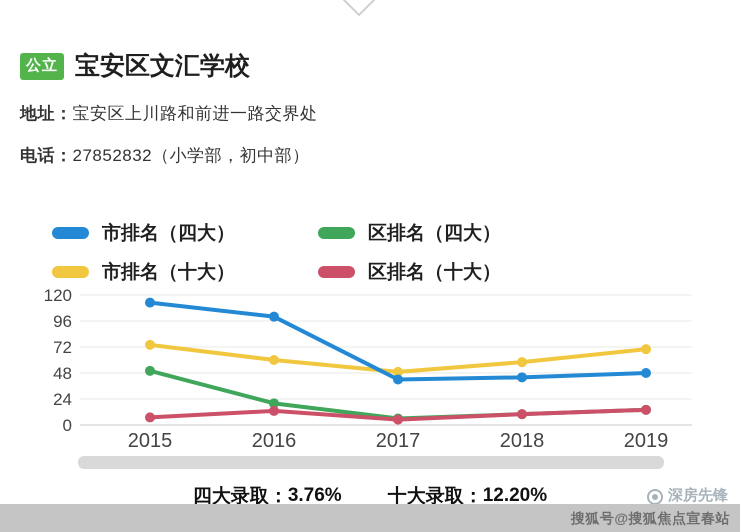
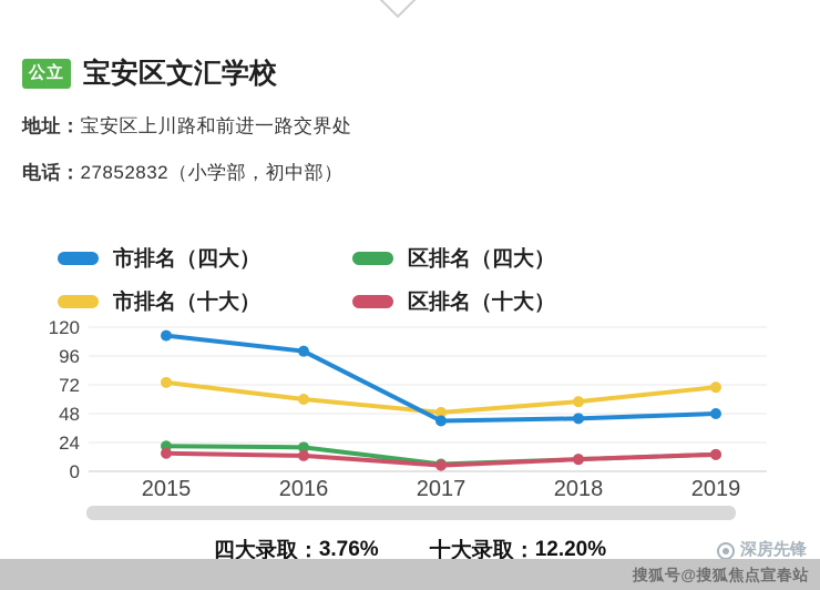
区排名（四大）/2015: 50 -> 21
区排名（十大）/2015: 7 -> 15
